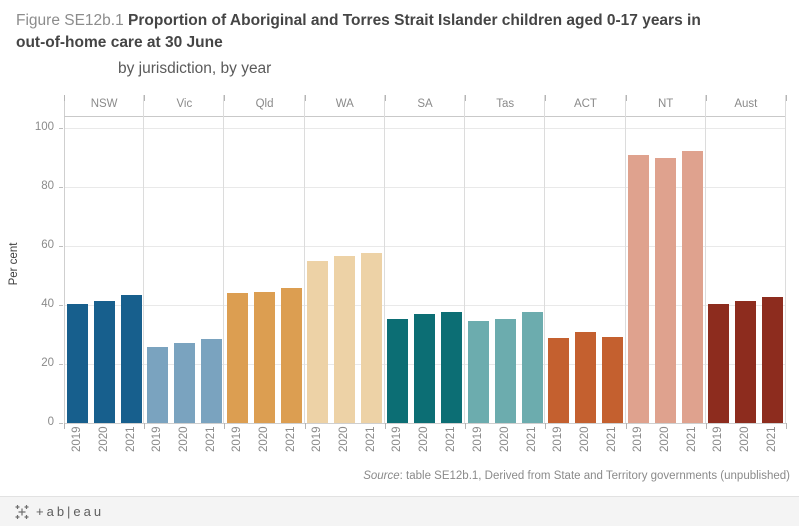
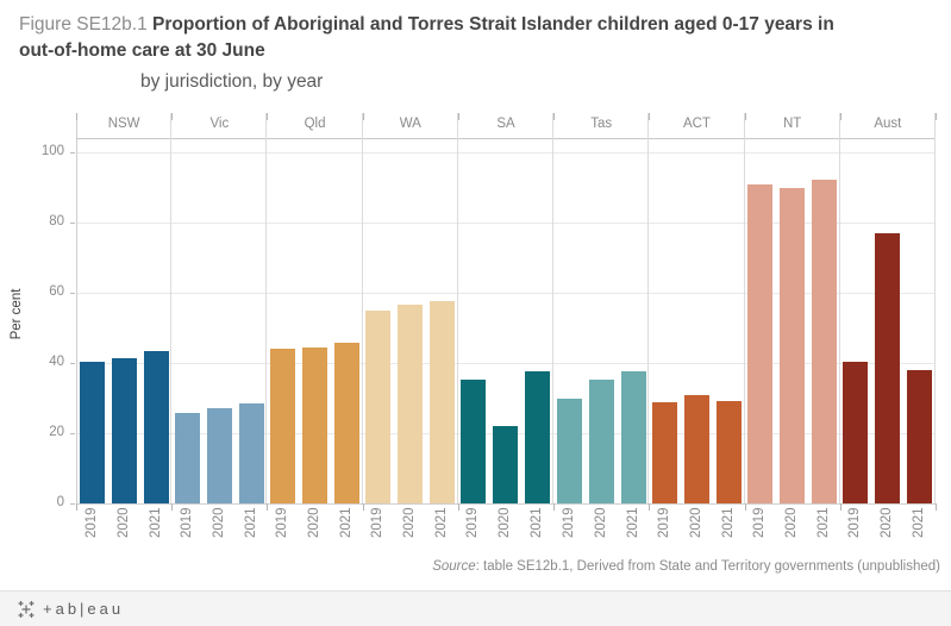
Tas/2019: 35 -> 30
SA/2020: 37 -> 22
Aust/2020: 41 -> 77
Aust/2021: 43 -> 38
